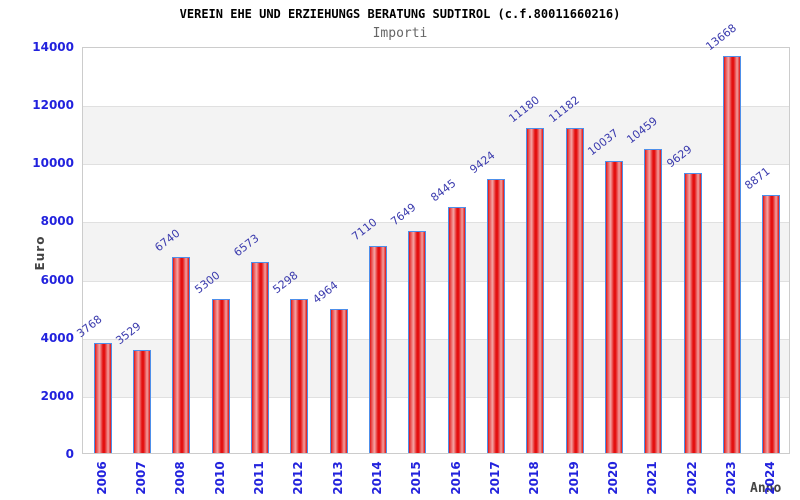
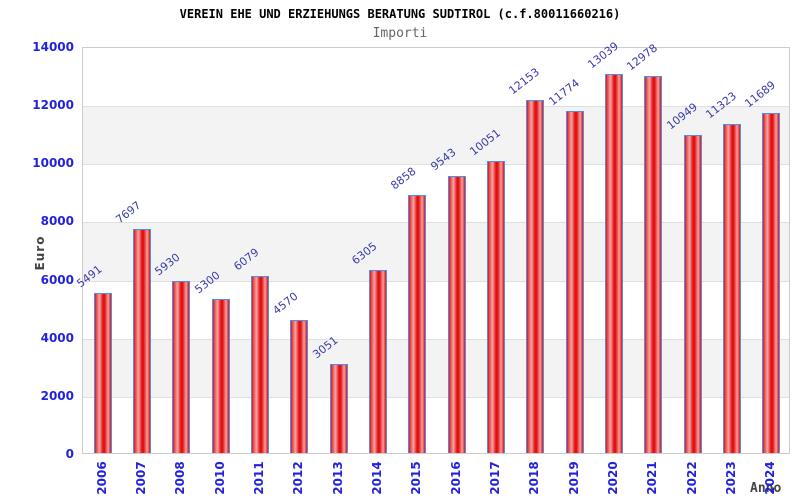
2006: 3768 -> 5491
2007: 3529 -> 7697
2008: 6740 -> 5930
2011: 6573 -> 6079
2012: 5298 -> 4570
2013: 4964 -> 3051
2014: 7110 -> 6305
2015: 7649 -> 8858
2016: 8445 -> 9543
2017: 9424 -> 10051
2018: 11180 -> 12153
2019: 11182 -> 11774
2020: 10037 -> 13039
2021: 10459 -> 12978
2022: 9629 -> 10949
2023: 13668 -> 11323
2024: 8871 -> 11689
